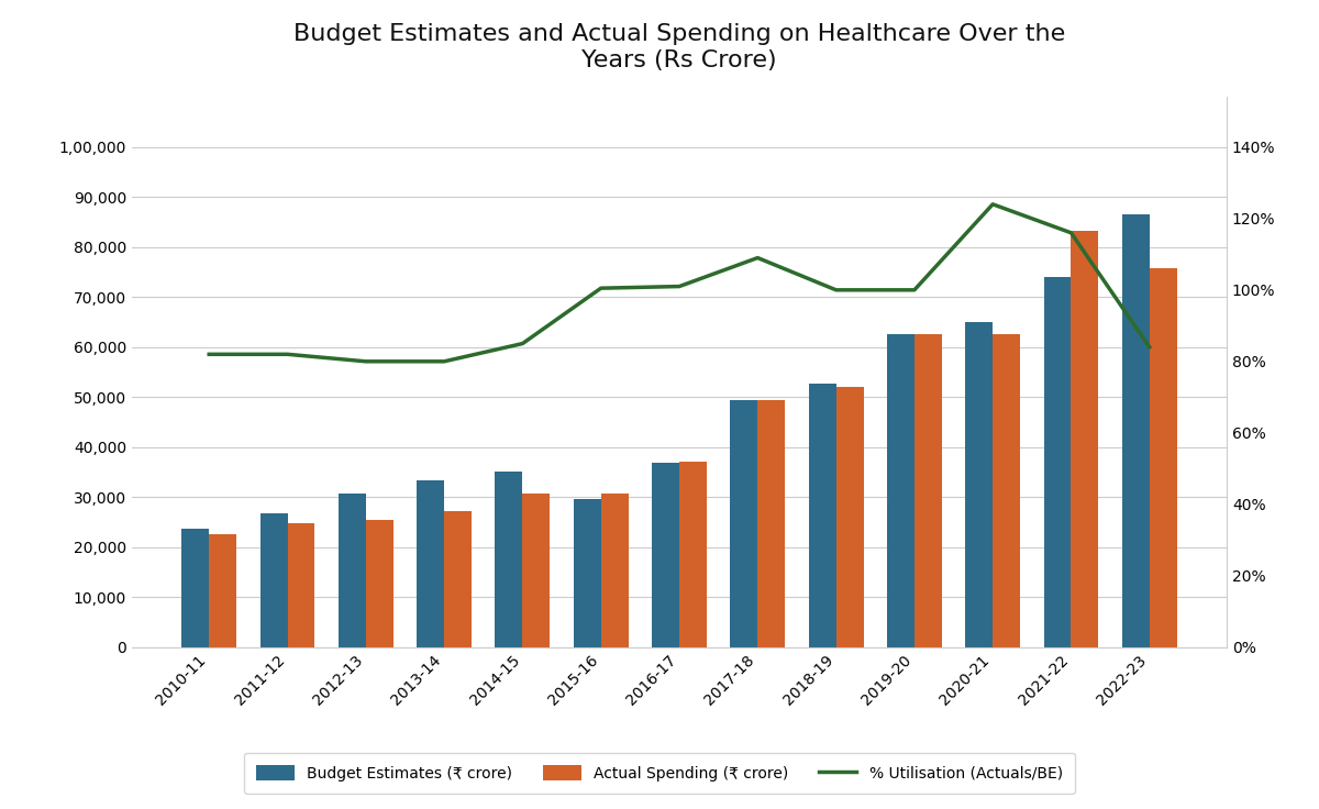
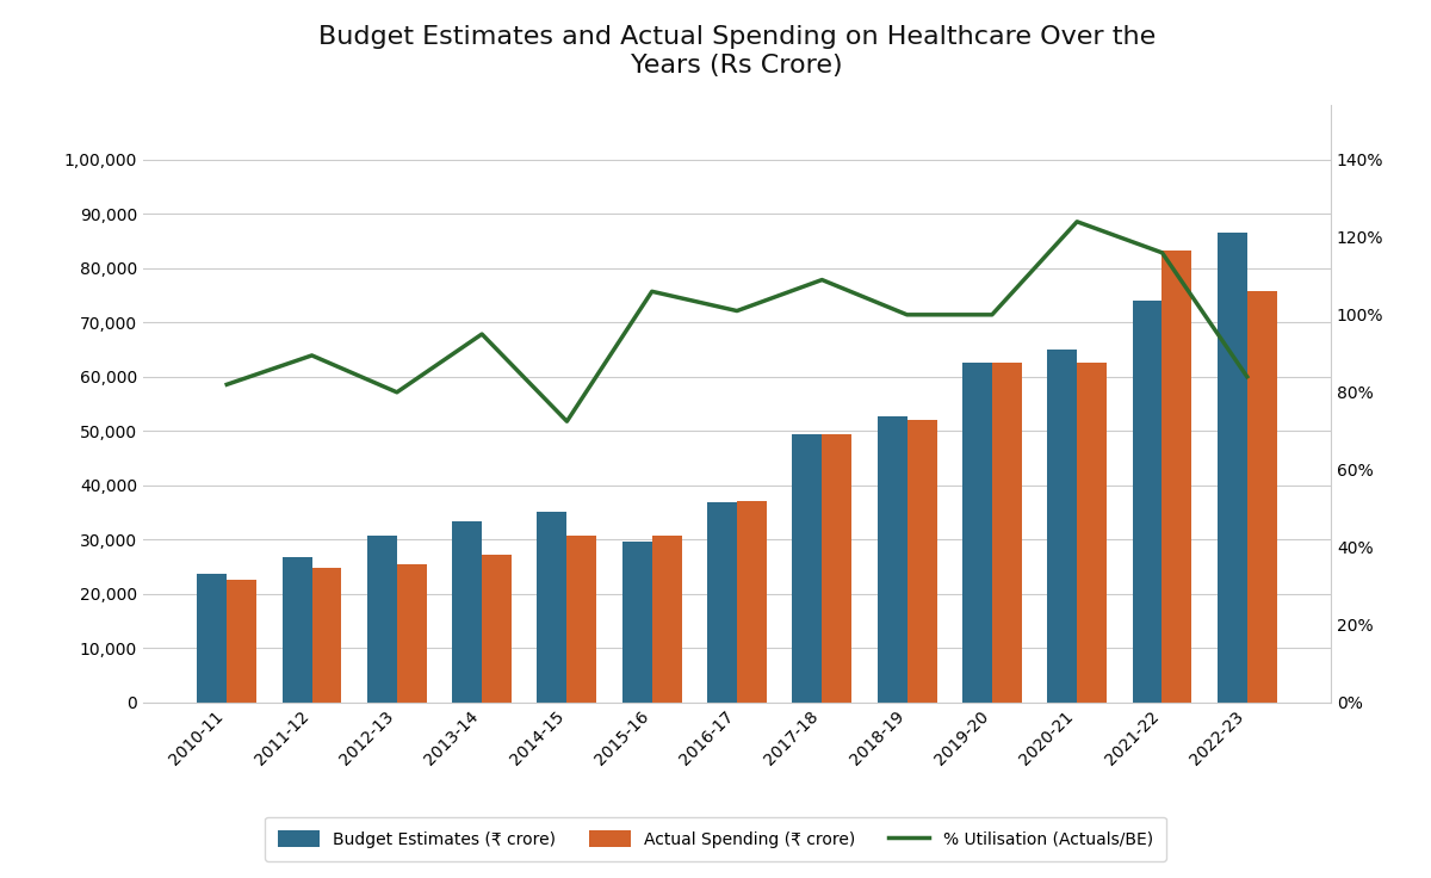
% Utilisation (Actuals/BE)/2011-12: 82.0% -> 89.5%
% Utilisation (Actuals/BE)/2013-14: 80.0% -> 95.0%
% Utilisation (Actuals/BE)/2014-15: 85.0% -> 72.5%
% Utilisation (Actuals/BE)/2015-16: 100.5% -> 106.0%
